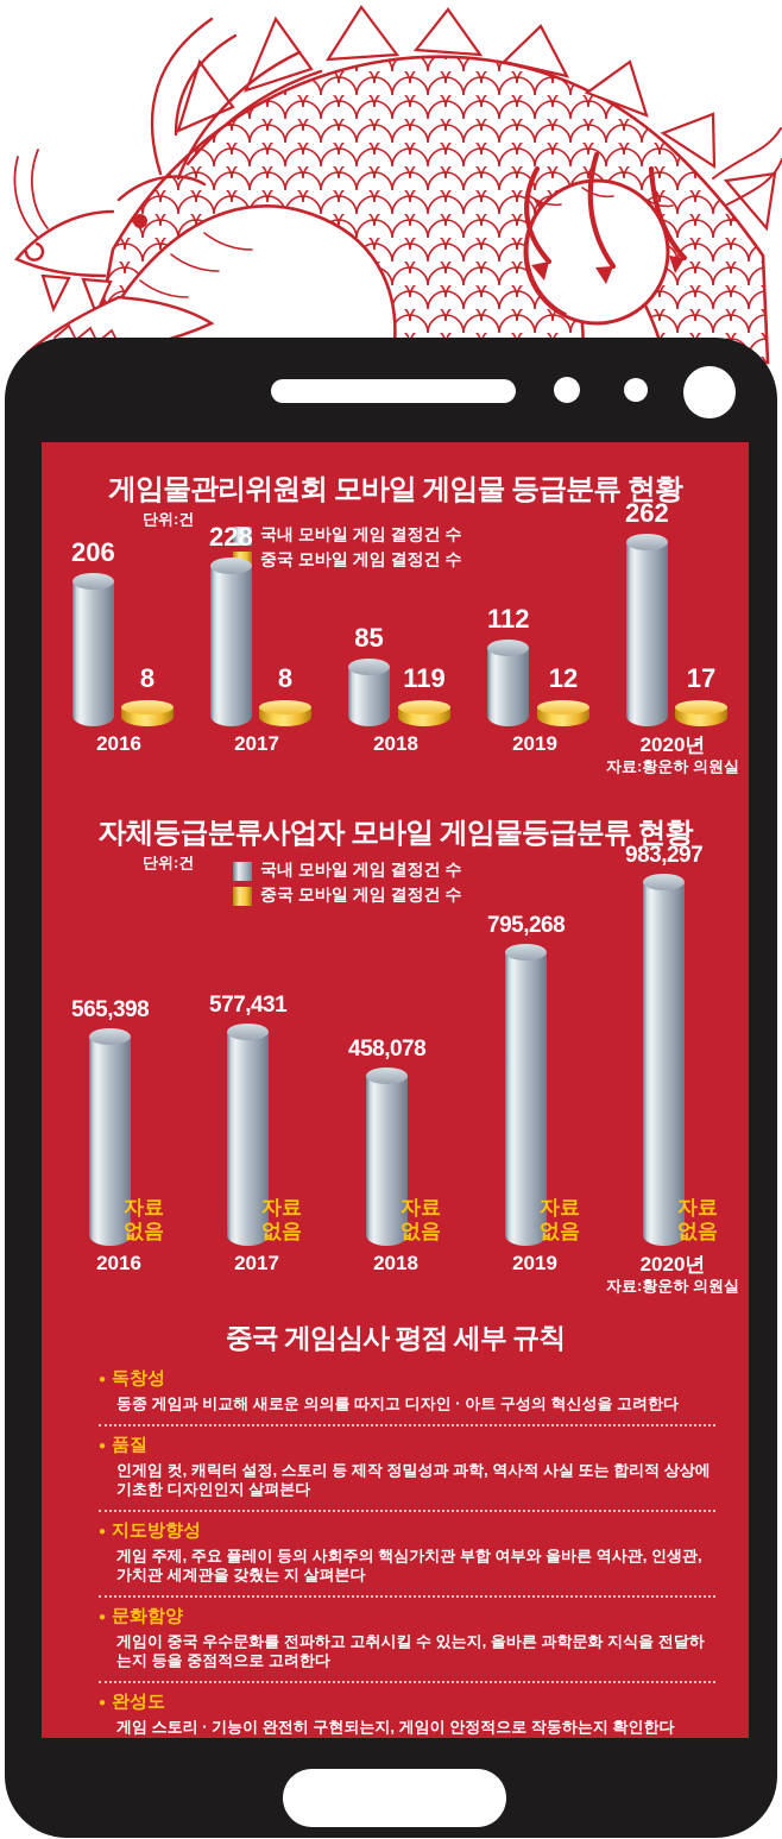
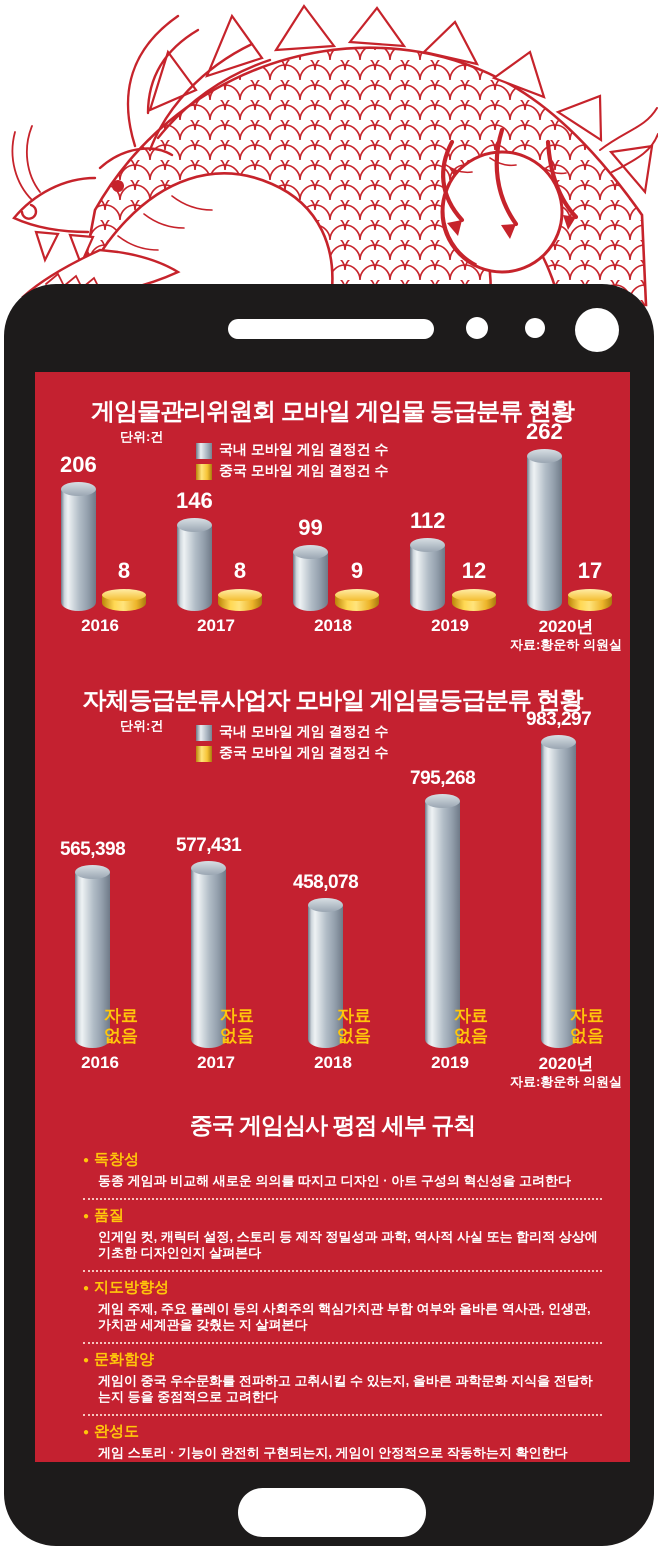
게임물관리위원회 모바일 게임물 등급분류 현황/국내 모바일 게임 결정건 수/2017: 228 -> 146
게임물관리위원회 모바일 게임물 등급분류 현황/국내 모바일 게임 결정건 수/2018: 85 -> 99
게임물관리위원회 모바일 게임물 등급분류 현황/중국 모바일 게임 결정건 수/2018: 119 -> 9
